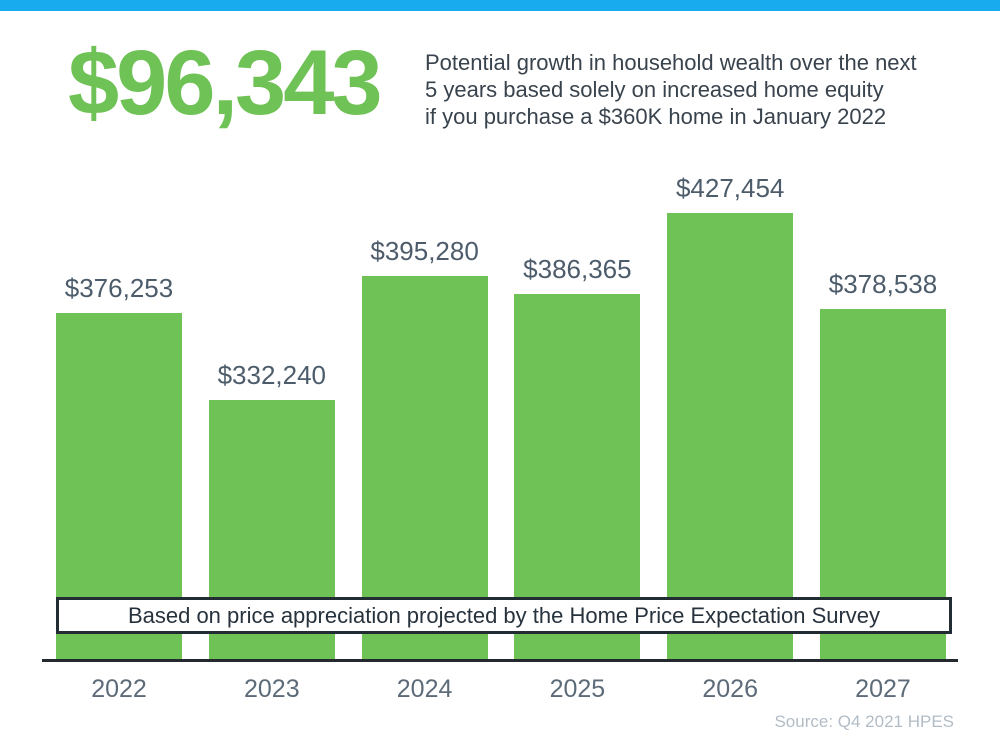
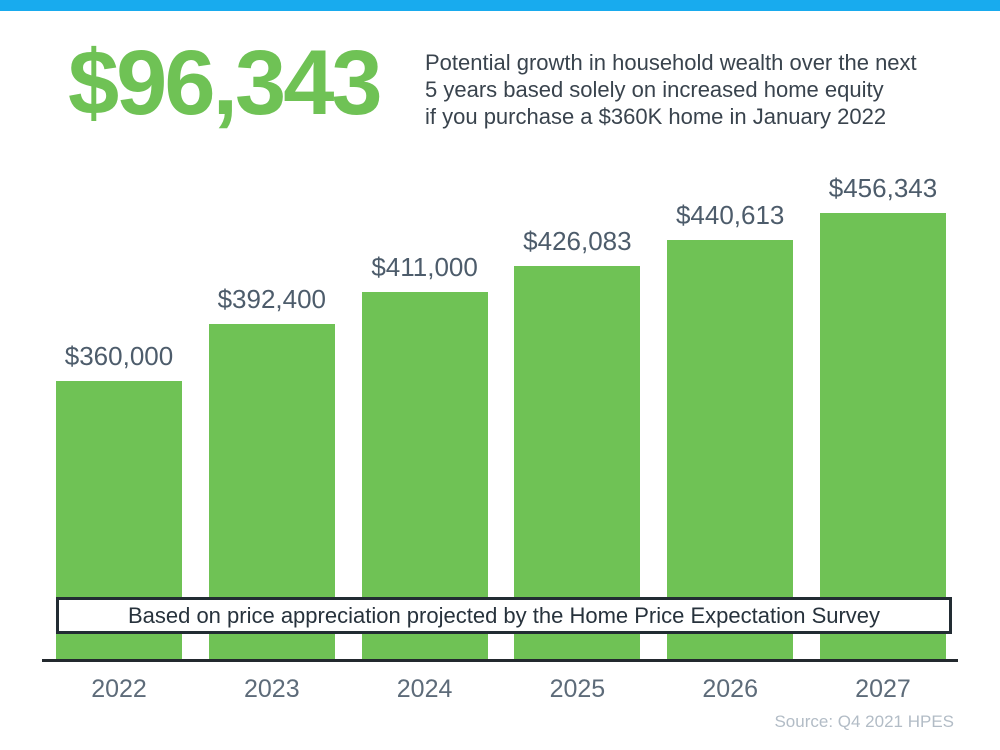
2022: $376,253 -> $360,000
2023: $332,240 -> $392,400
2024: $395,280 -> $411,000
2025: $386,365 -> $426,083
2026: $427,454 -> $440,613
2027: $378,538 -> $456,343
